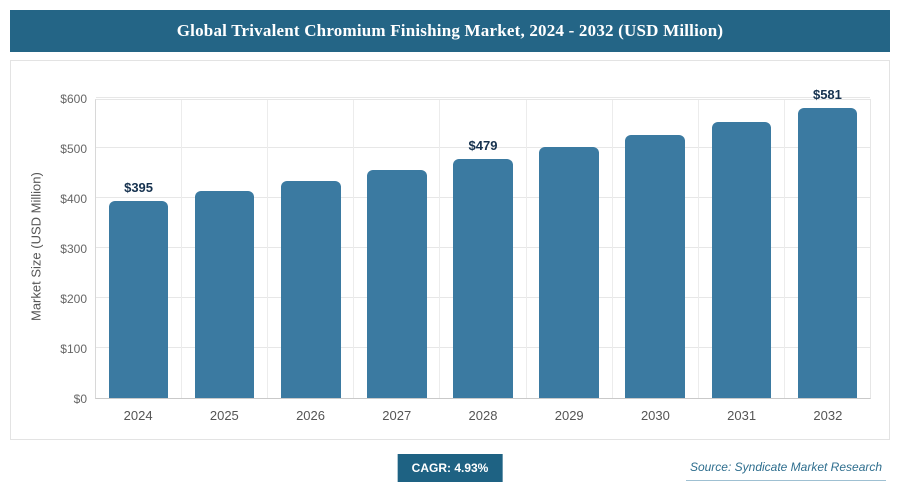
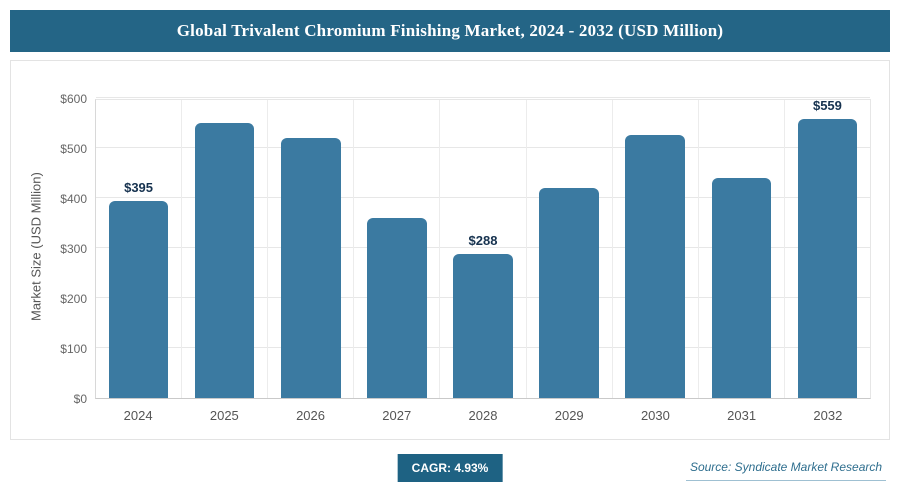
2025: $410 -> $550
2026: $430 -> $520
2027: $460 -> $360
2028: $479 -> $288
2029: $500 -> $420
2031: $550 -> $440
2032: $581 -> $559
